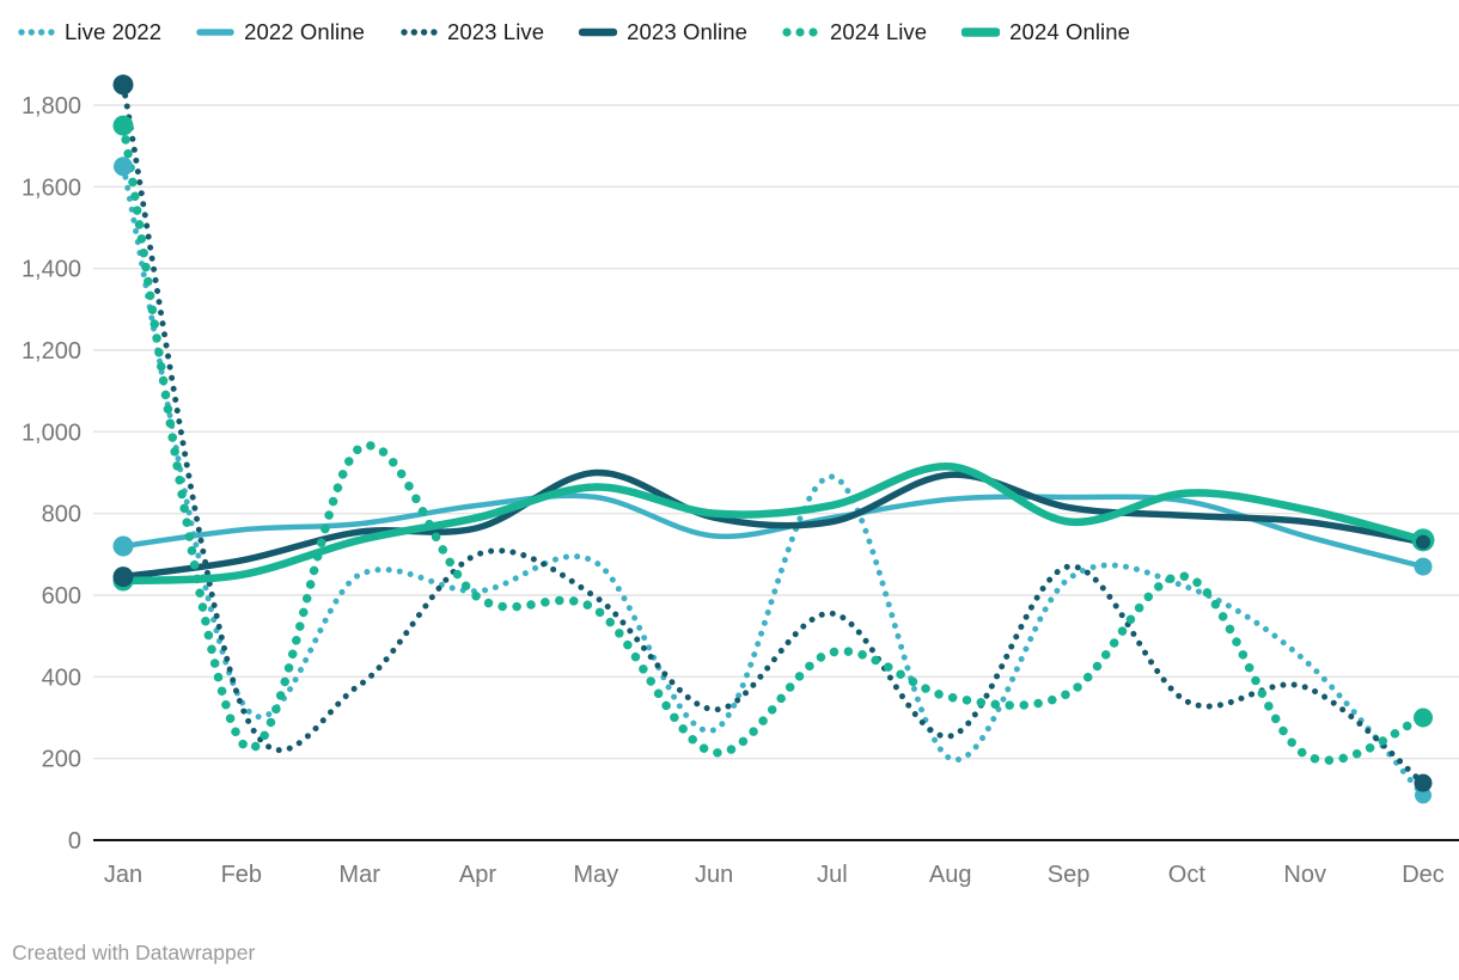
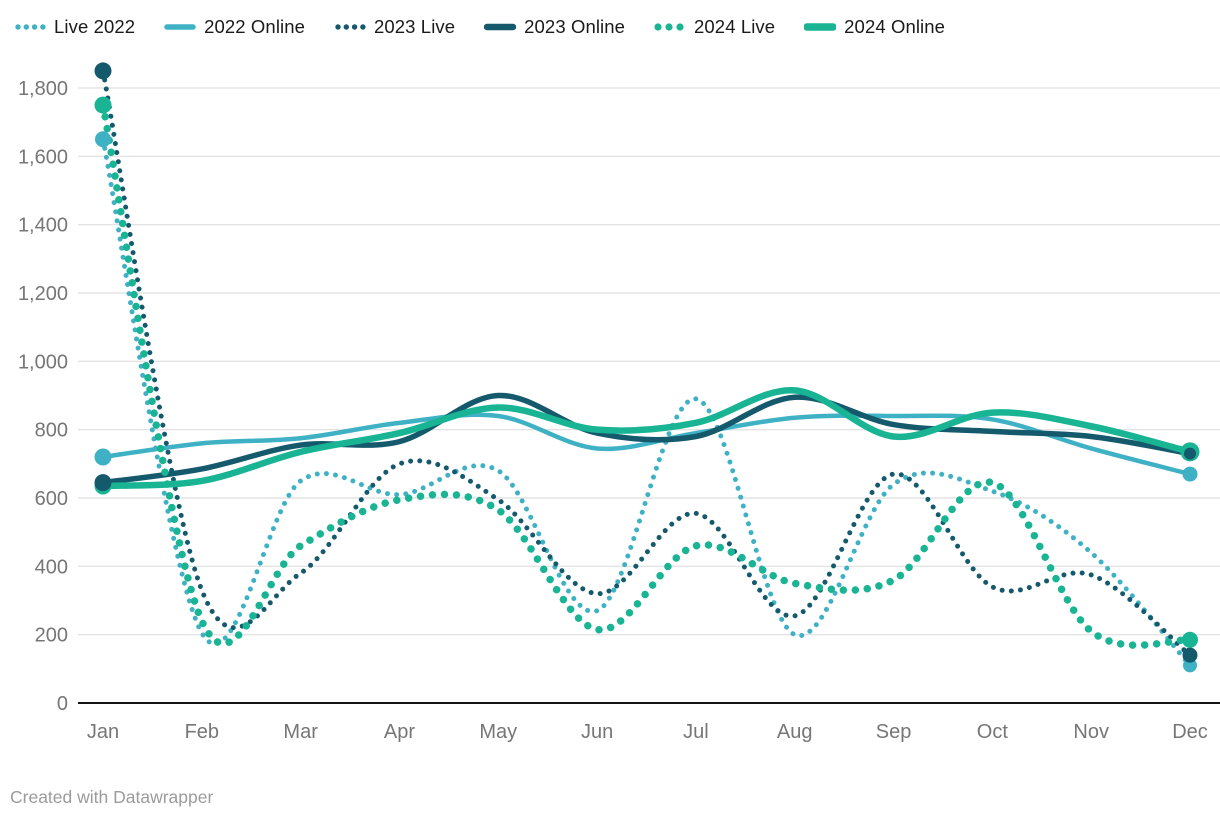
Live 2022/Feb: 340 -> 200
2024 Live/Mar: 960 -> 460
2024 Live/Dec: 300 -> 180
